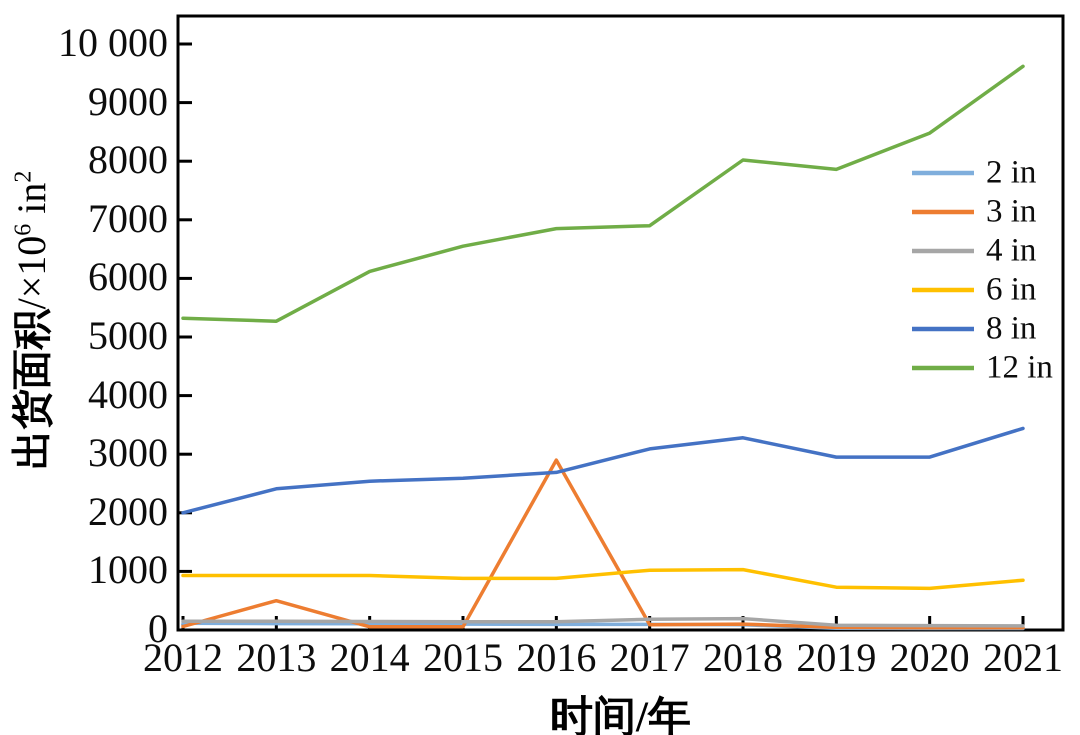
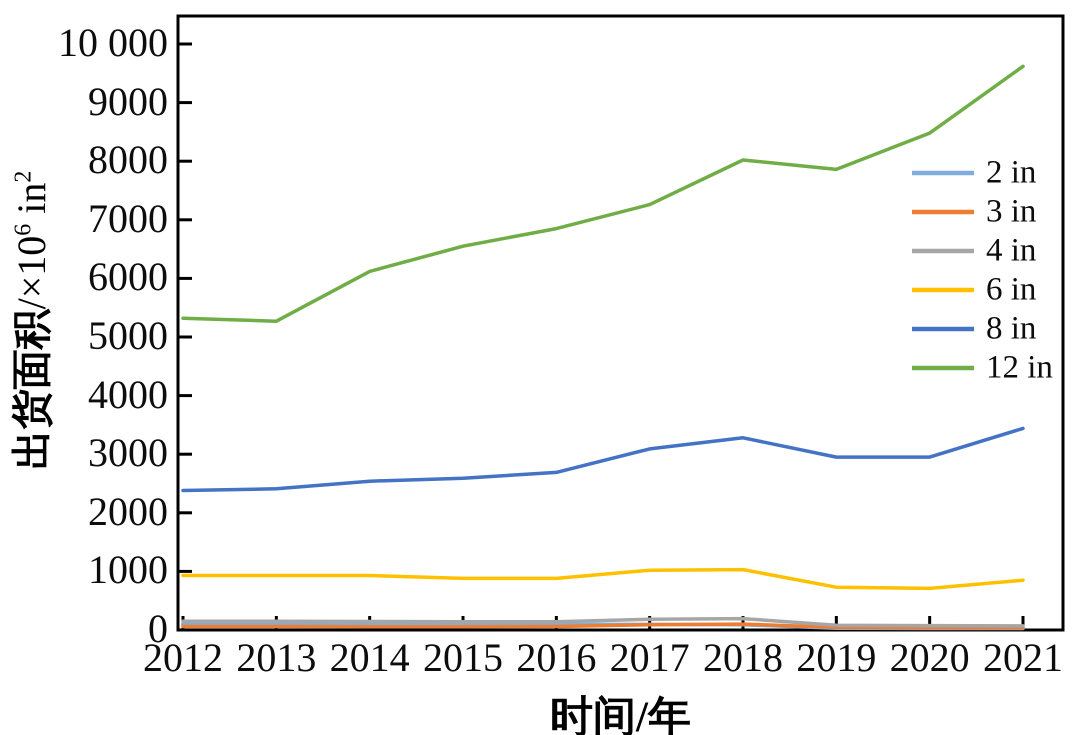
8 in/2012: 2000 -> 2400
3 in/2013: 500 -> 100
3 in/2016: 2900 -> 100
12 in/2017: 6900 -> 7300
